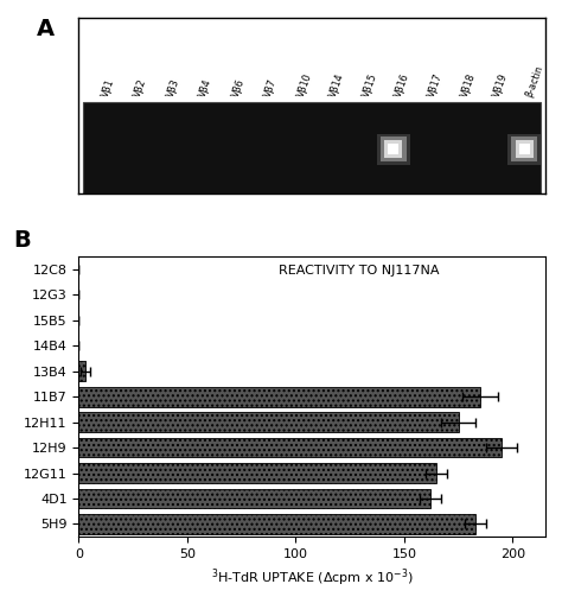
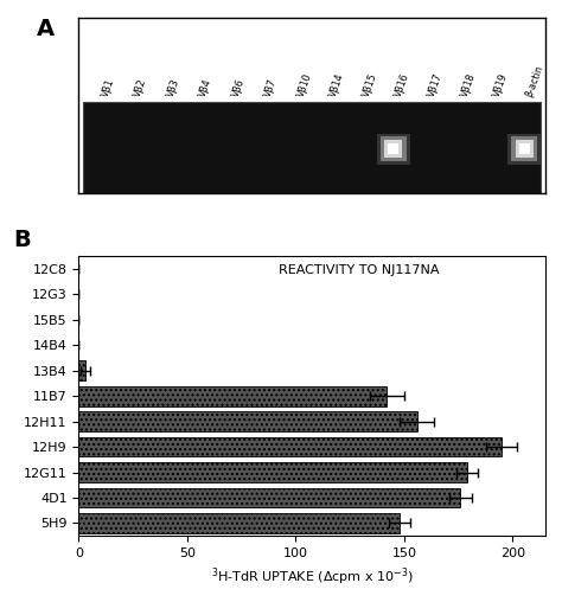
11B7: 185 -> 142
12H11: 175 -> 156
12G11: 165 -> 179
4D1: 162 -> 176
5H9: 183 -> 148
